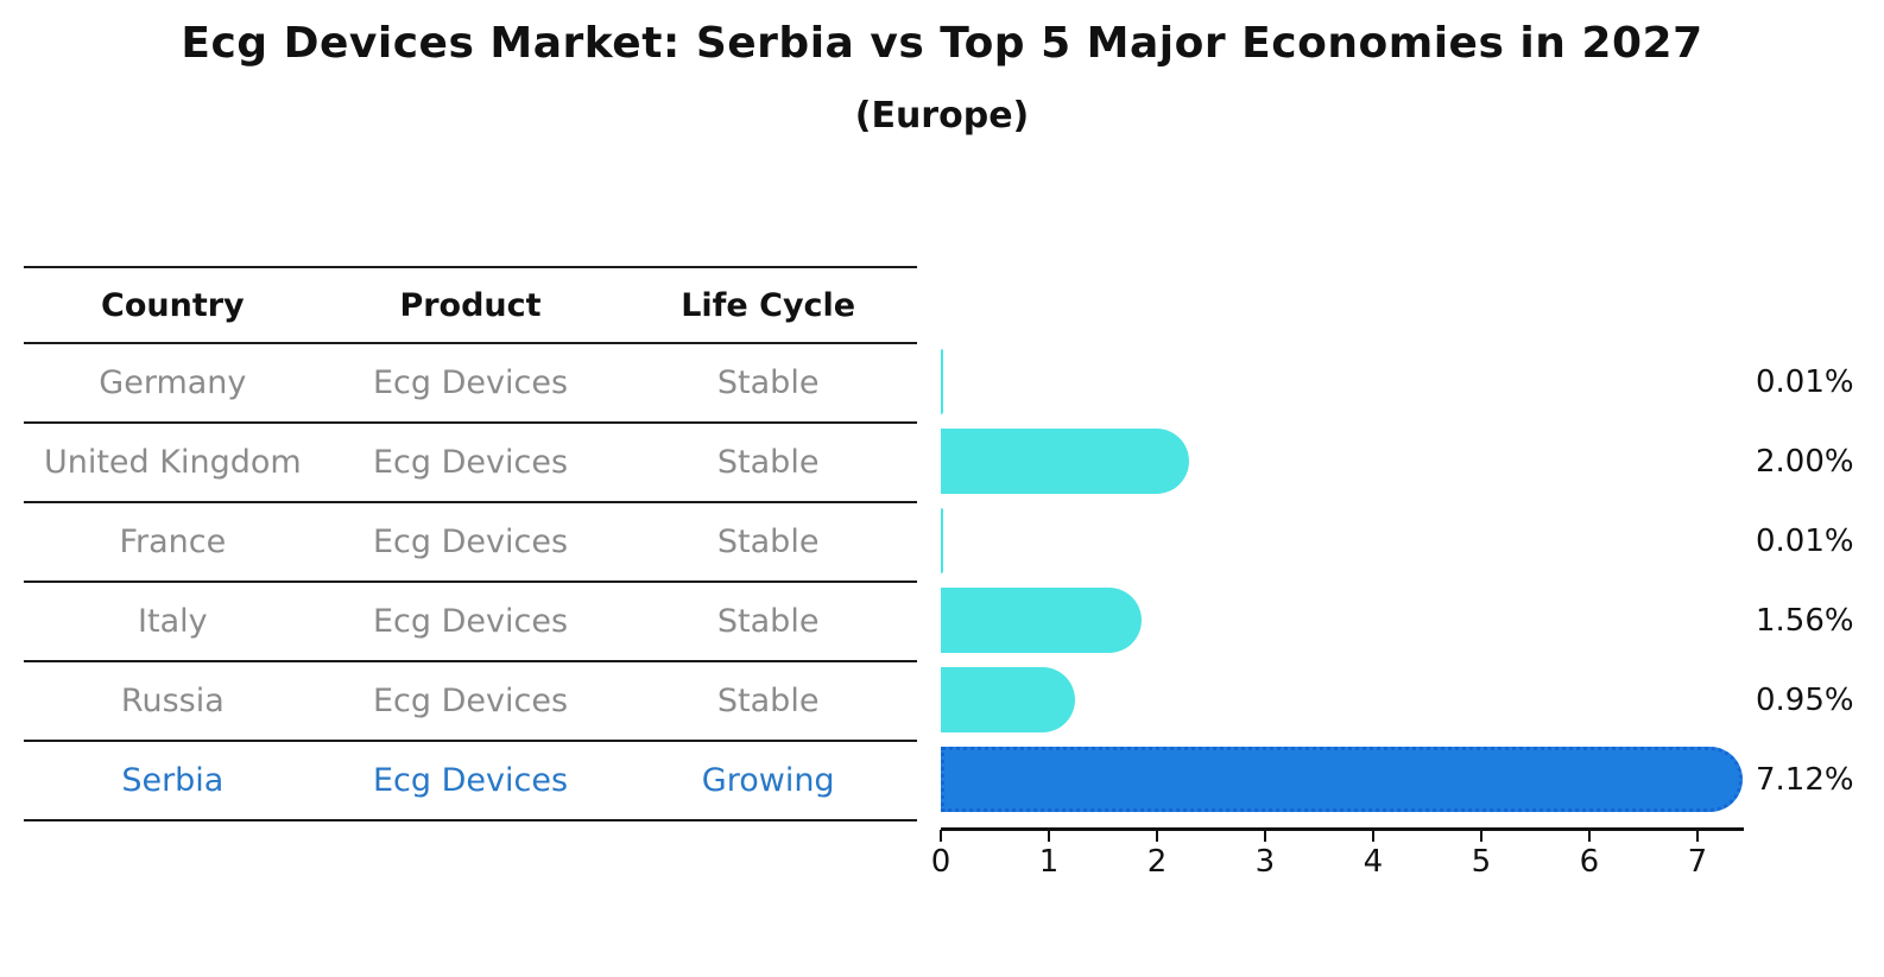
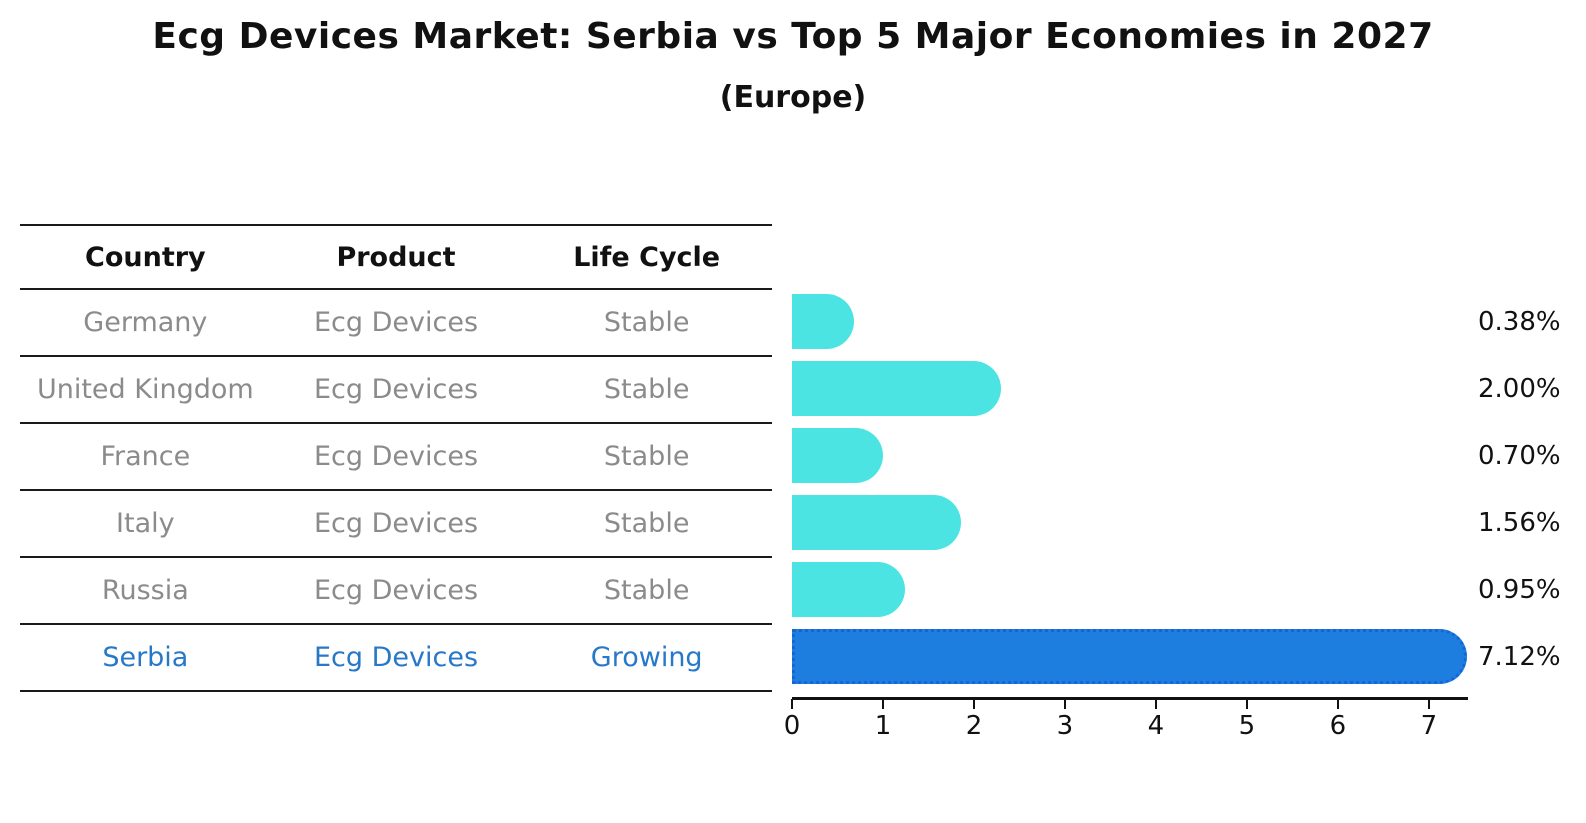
Germany: 0.01% -> 0.38%
France: 0.01% -> 0.70%
